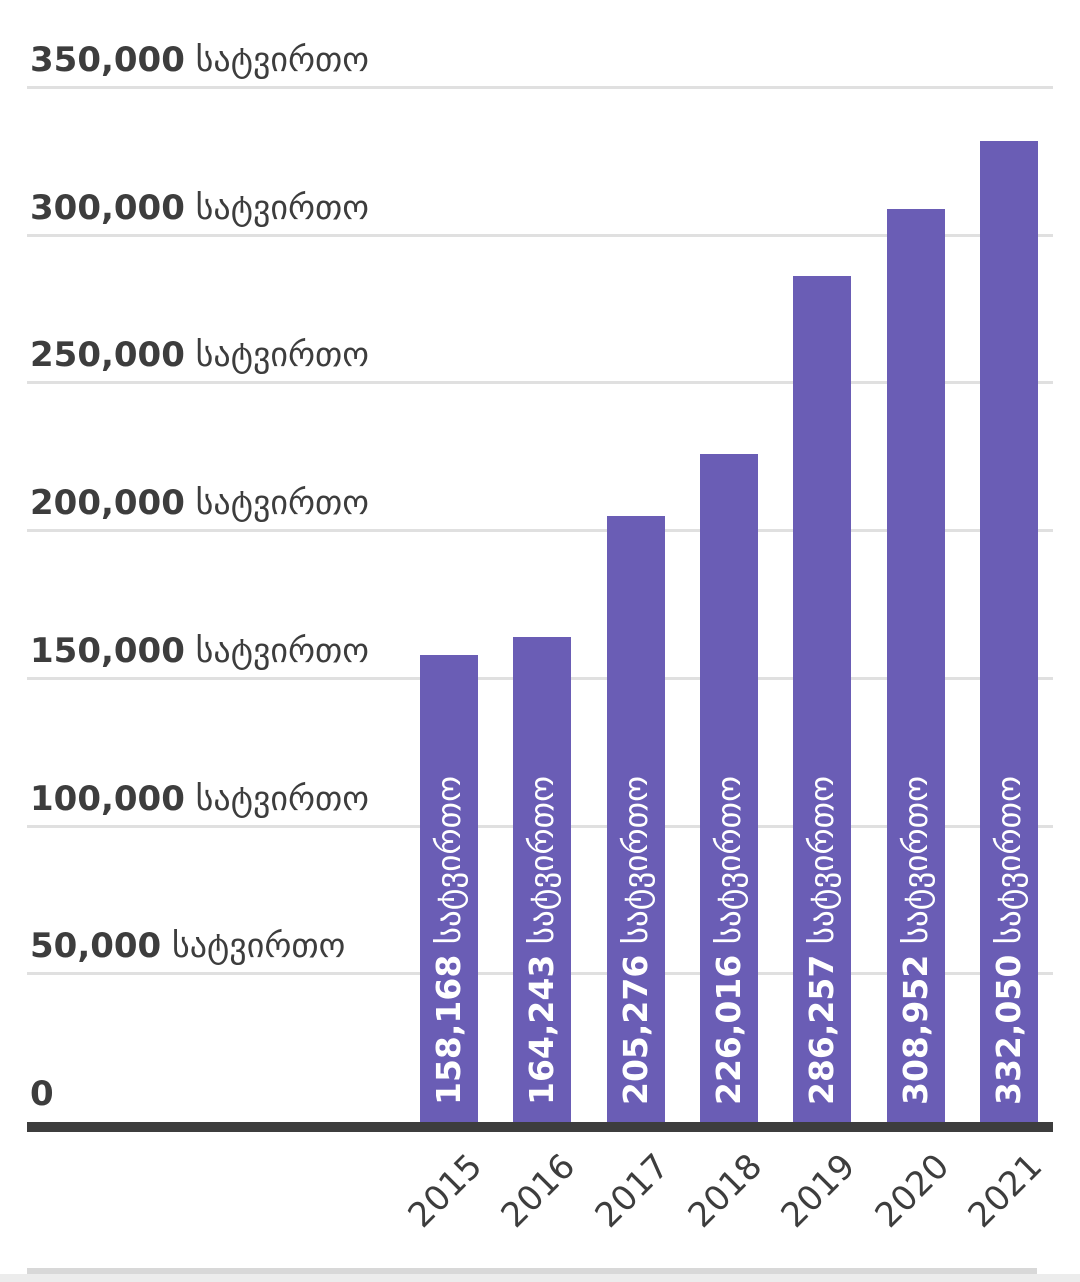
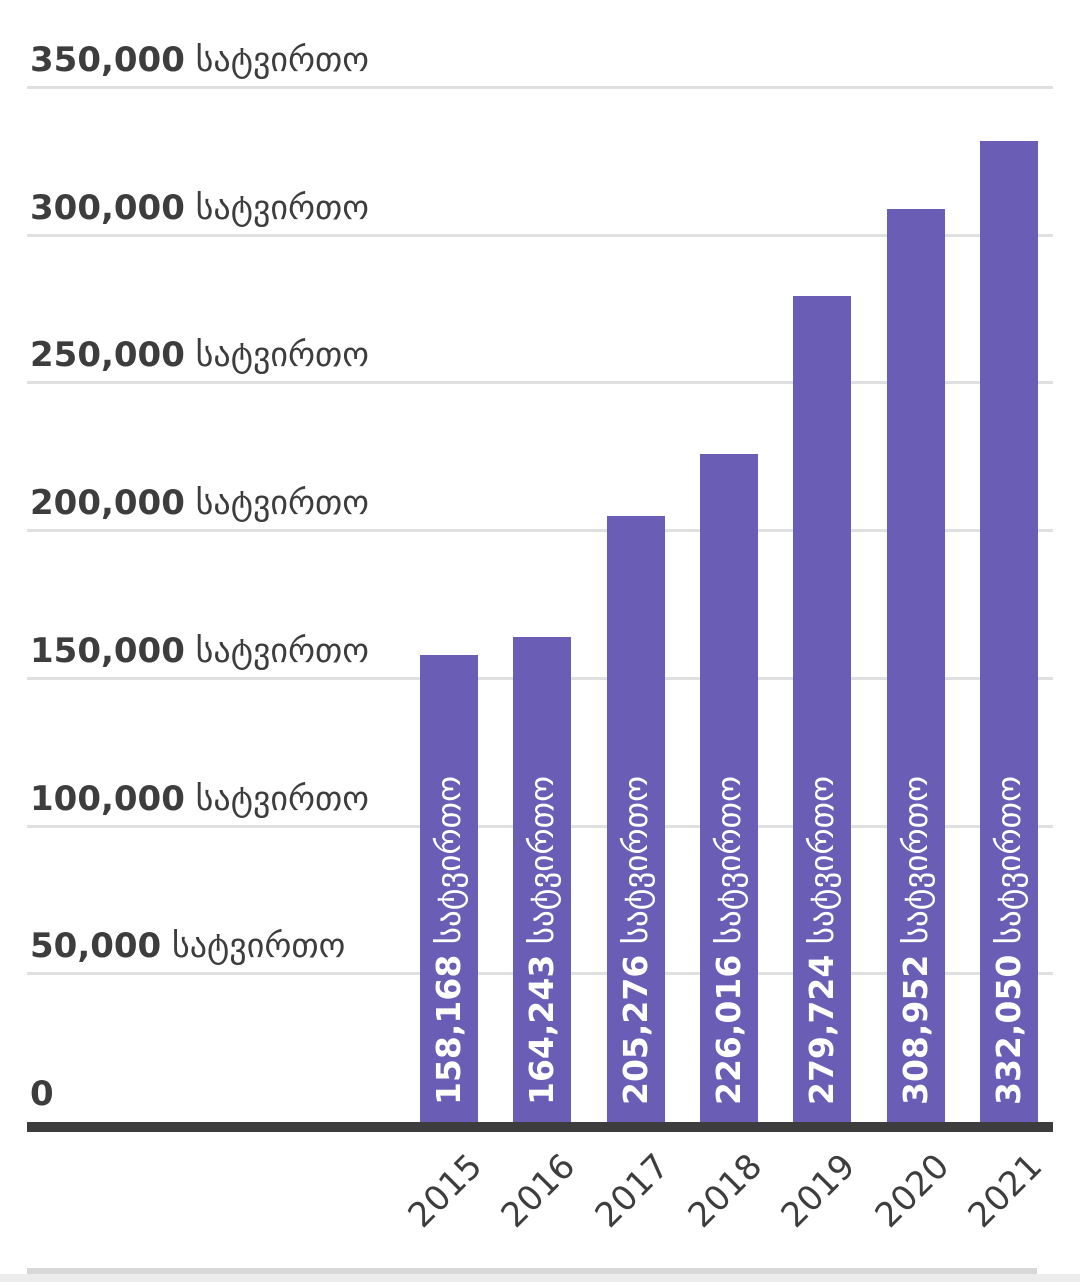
2019: 286,257 -> 279,724
